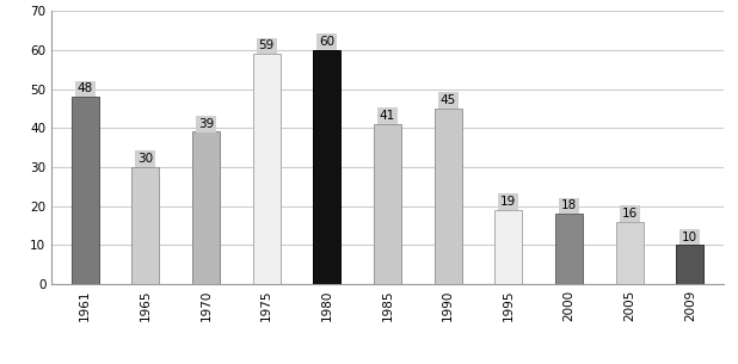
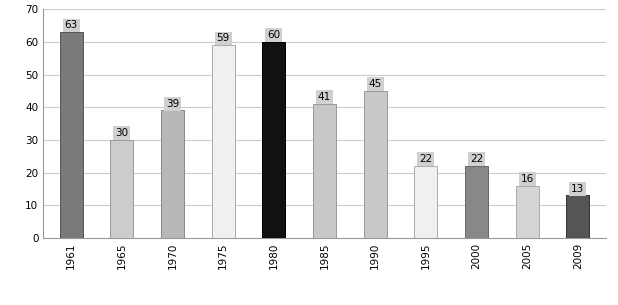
1961: 48 -> 63
1995: 19 -> 22
2000: 18 -> 22
2009: 10 -> 13
